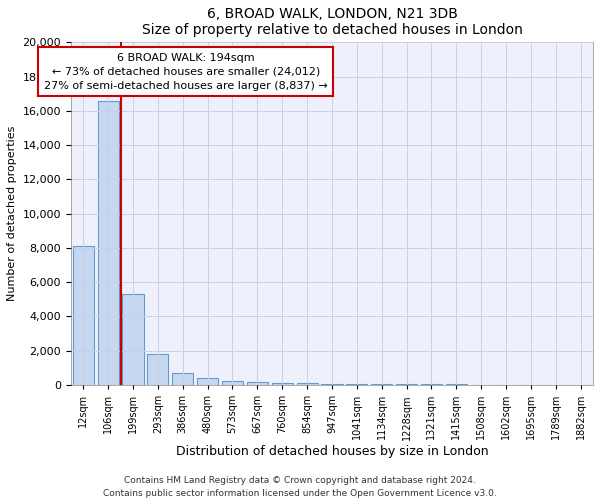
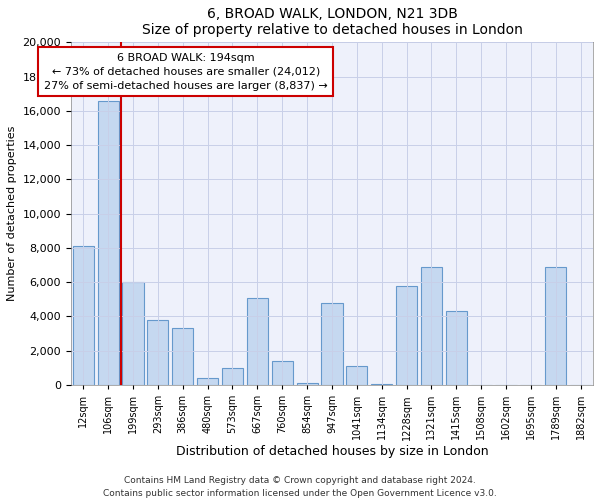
199sqm: 5,300 -> 6,000
293sqm: 1,800 -> 3,800
386sqm: 700 -> 3,300
573sqm: 200 -> 1,000
667sqm: 200 -> 5,100
760sqm: 100 -> 1,400
947sqm: 100 -> 4,800
1041sqm: 100 -> 1,100
1228sqm: 0 -> 5,800
1321sqm: 0 -> 6,900
1415sqm: 0 -> 4,300
1789sqm: 0 -> 6,900
